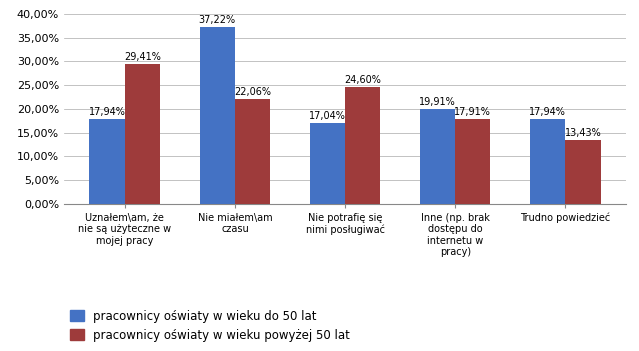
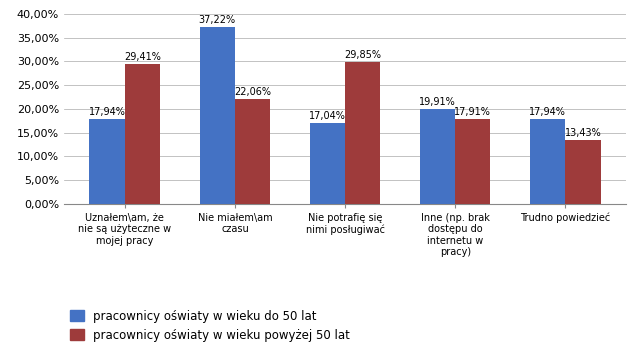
pracownicy oświaty w wieku powyżej 50 lat/Nie potrafię się nimi posługiwać: 24,60% -> 29,85%
